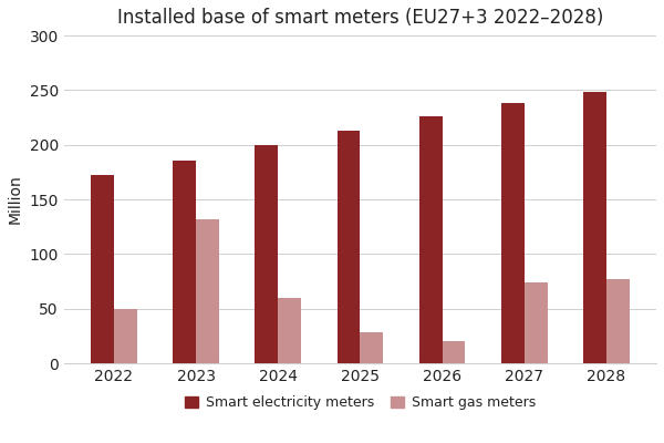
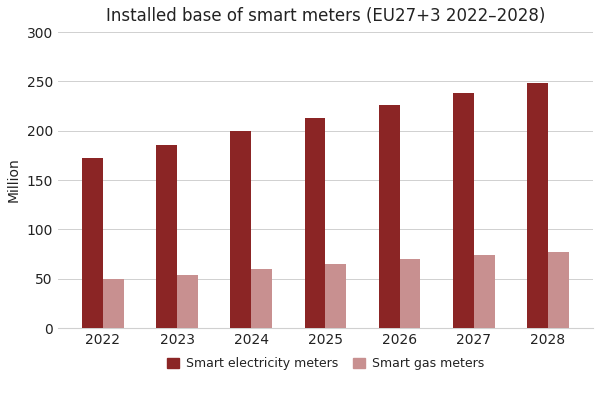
Smart gas meters/2023: 132 -> 54
Smart gas meters/2025: 28 -> 65
Smart gas meters/2026: 20 -> 70
